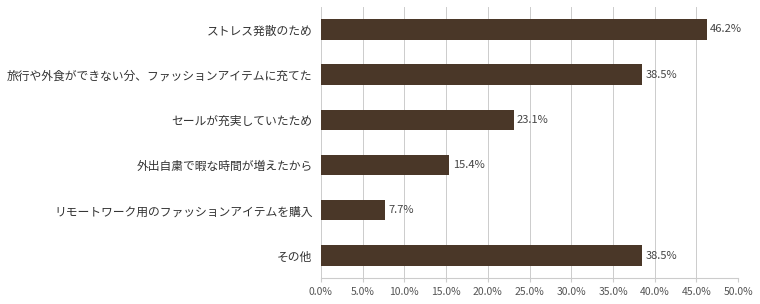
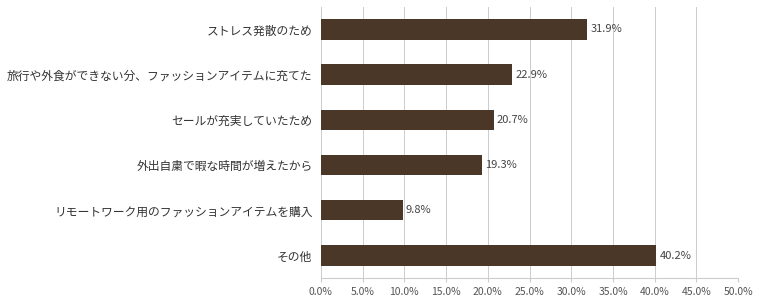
ストレス発散のため: 46.2% -> 31.9%
旅行や外食ができない分、ファッションアイテムに充てた: 38.5% -> 22.9%
セールが充実していたため: 23.1% -> 20.7%
外出自粛で暇な時間が増えたから: 15.4% -> 19.3%
リモートワーク用のファッションアイテムを購入: 7.7% -> 9.8%
その他: 38.5% -> 40.2%
